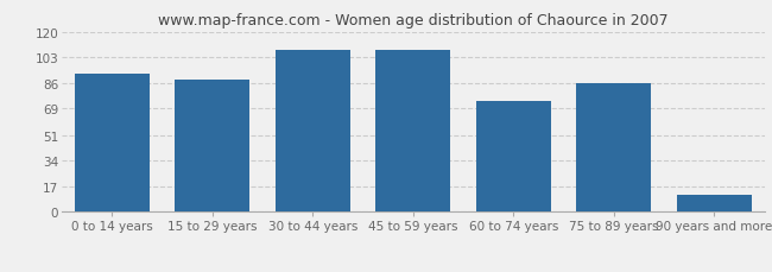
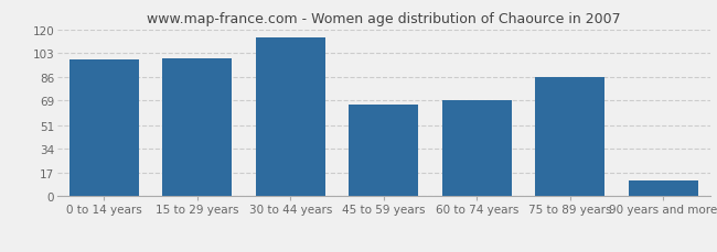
0 to 14 years: 92 -> 98
15 to 29 years: 88 -> 99
30 to 44 years: 108 -> 114
45 to 59 years: 108 -> 66
60 to 74 years: 74 -> 69
